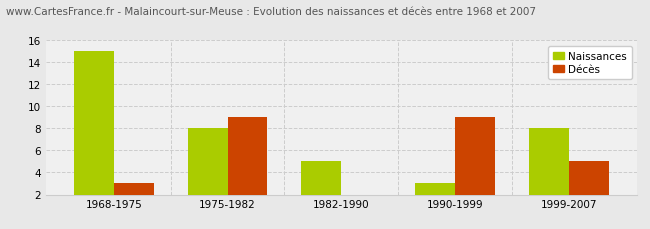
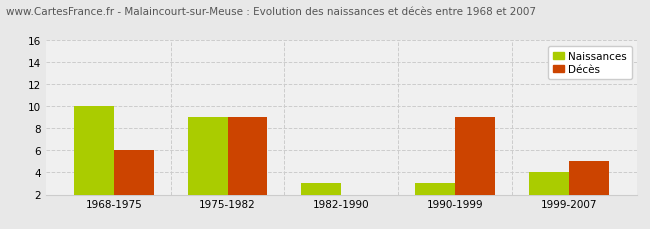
Naissances/1968-1975: 15 -> 10
Décès/1968-1975: 3 -> 6
Naissances/1975-1982: 8 -> 9
Naissances/1982-1990: 5 -> 3
Naissances/1999-2007: 8 -> 4
